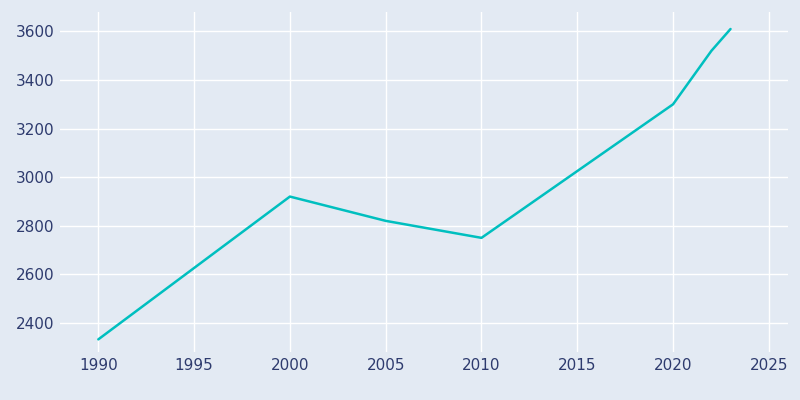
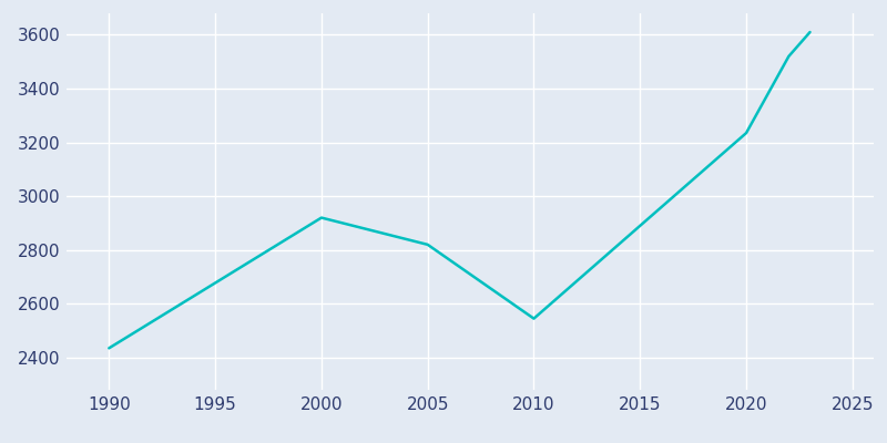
1990: 2332 -> 2435
2010: 2750 -> 2545
2020: 3300 -> 3235
